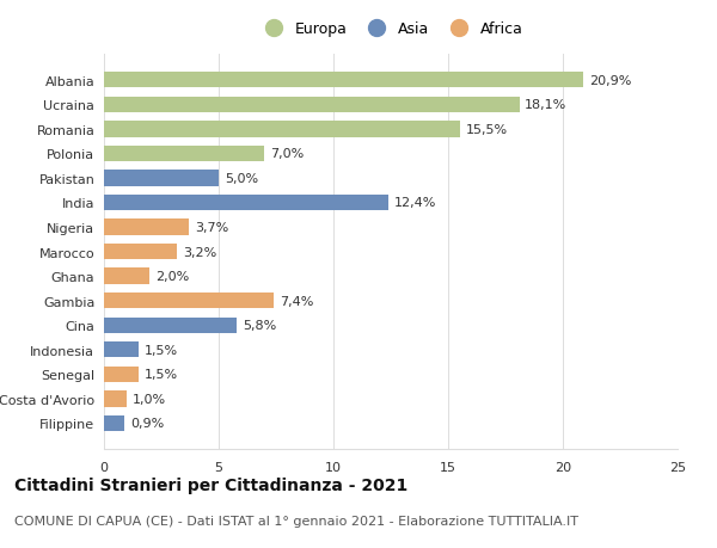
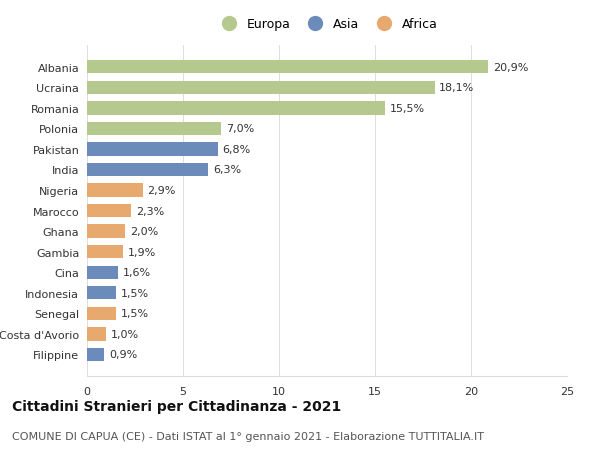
Pakistan: 5,0% -> 6,8%
India: 12,4% -> 6,3%
Nigeria: 3,7% -> 2,9%
Marocco: 3,2% -> 2,3%
Gambia: 7,4% -> 1,9%
Cina: 5,8% -> 1,6%
